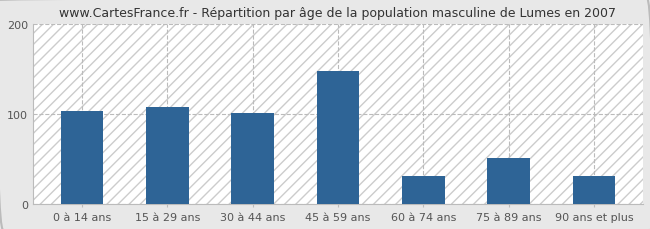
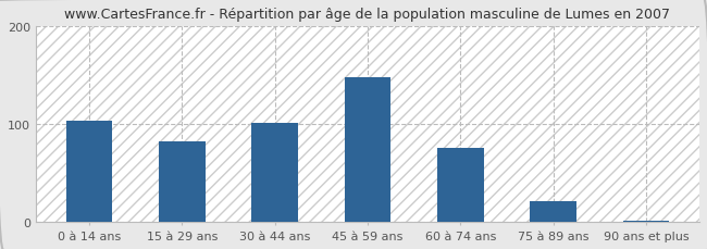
15 à 29 ans: 108 -> 83
60 à 74 ans: 32 -> 76
75 à 89 ans: 52 -> 22
90 ans et plus: 32 -> 2
